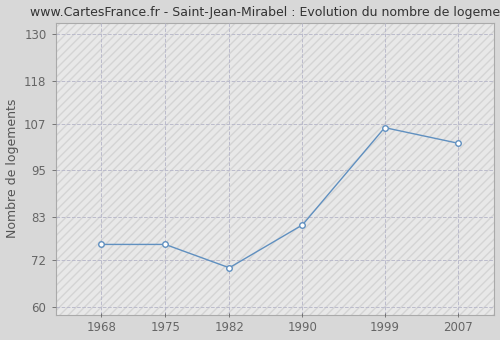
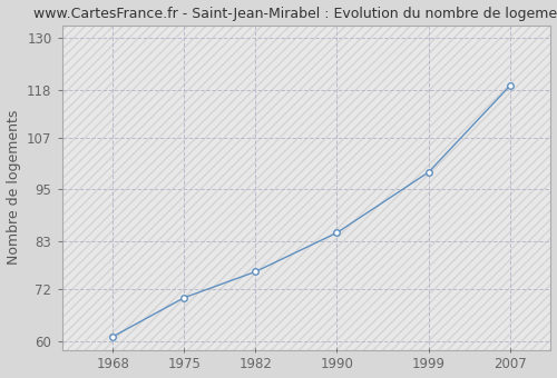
1968: 76 -> 61
1975: 76 -> 70
1982: 70 -> 76
1990: 81 -> 85
1999: 106 -> 99
2007: 102 -> 119
